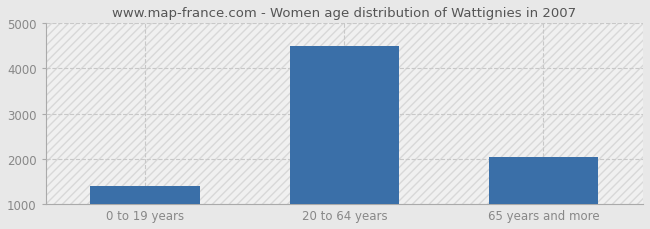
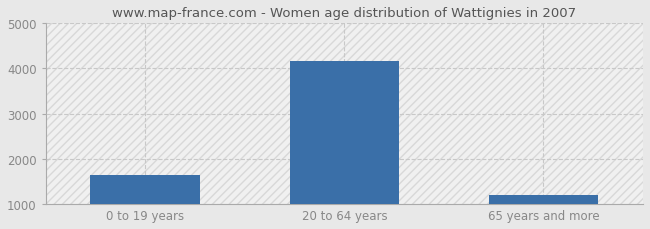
0 to 19 years: 1400 -> 1650
20 to 64 years: 4500 -> 4150
65 years and more: 2050 -> 1200
